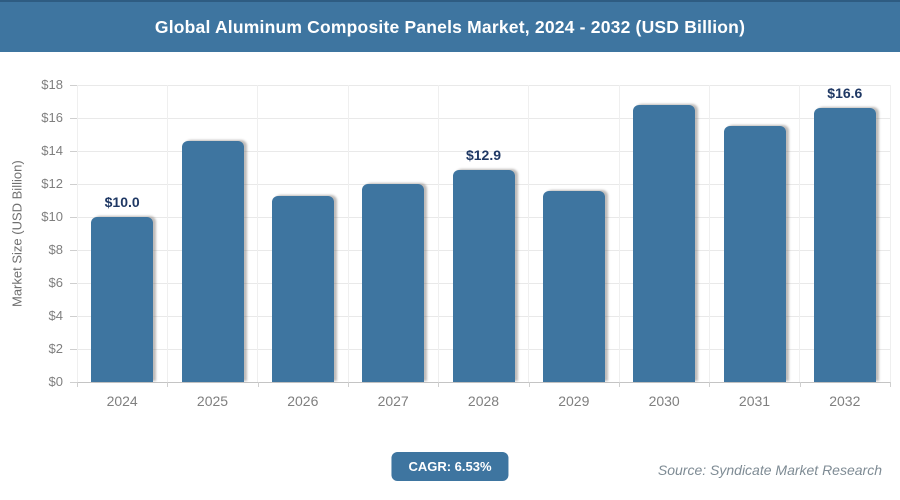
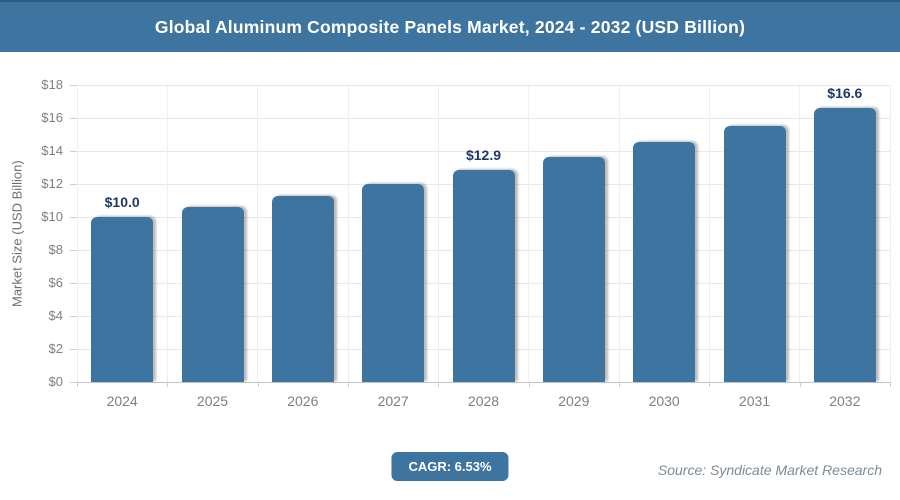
2025: $14.6 -> $10.6
2029: $11.6 -> $13.7
2030: $16.8 -> $14.6
